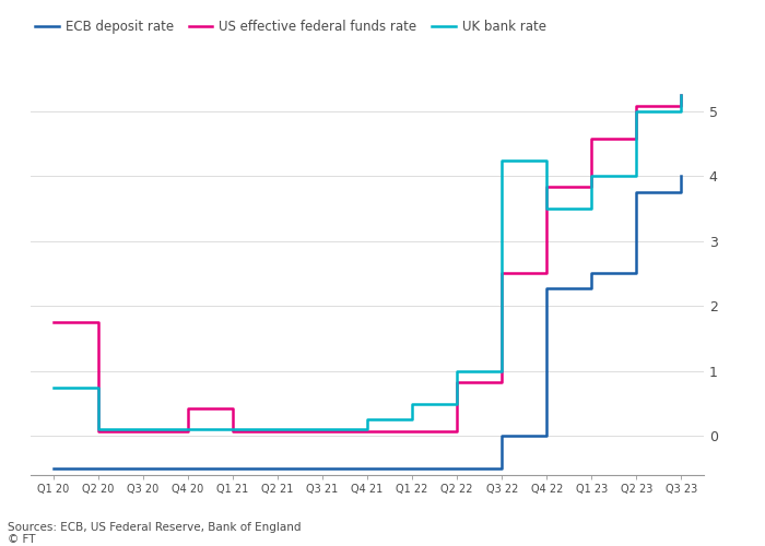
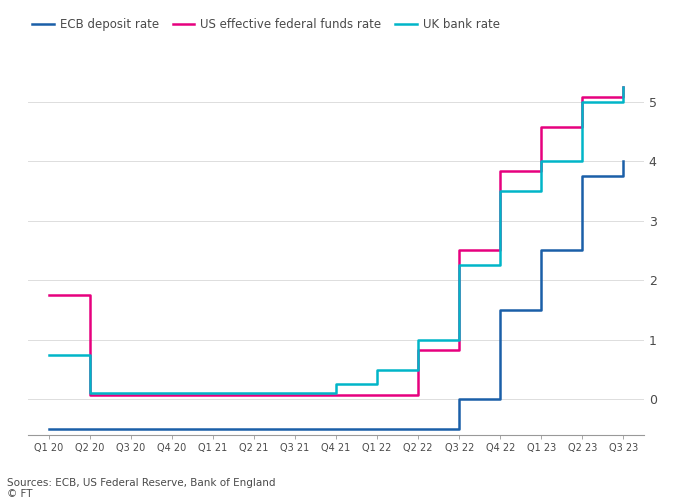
US effective federal funds rate/Q4 20: 0.42 -> 0.08
UK bank rate/Q3 22: 4.24 -> 2.25
ECB deposit rate/Q4 22: 2.28 -> 1.50
